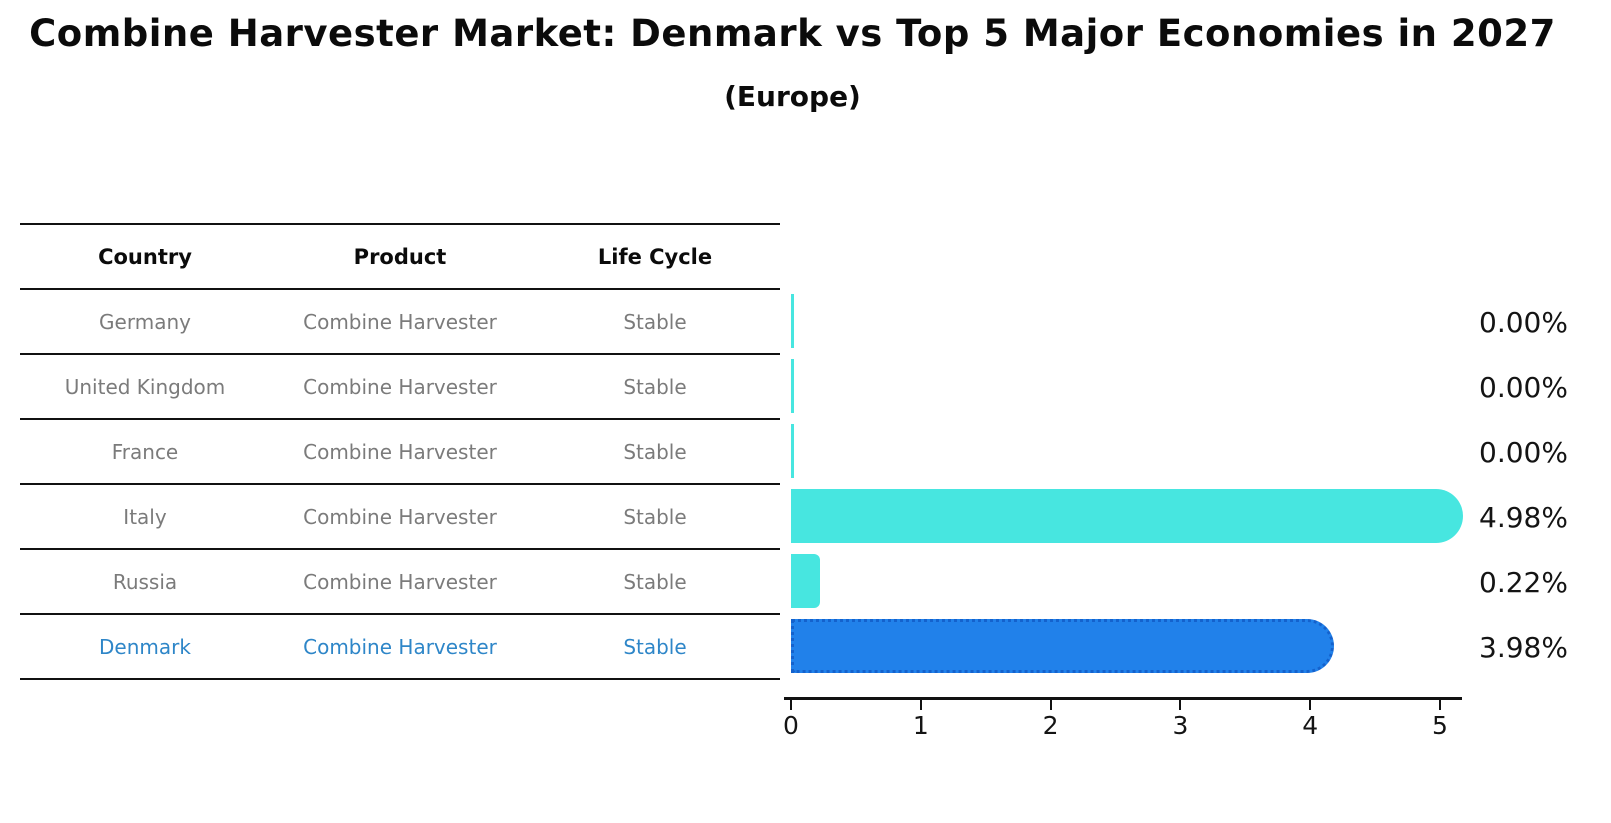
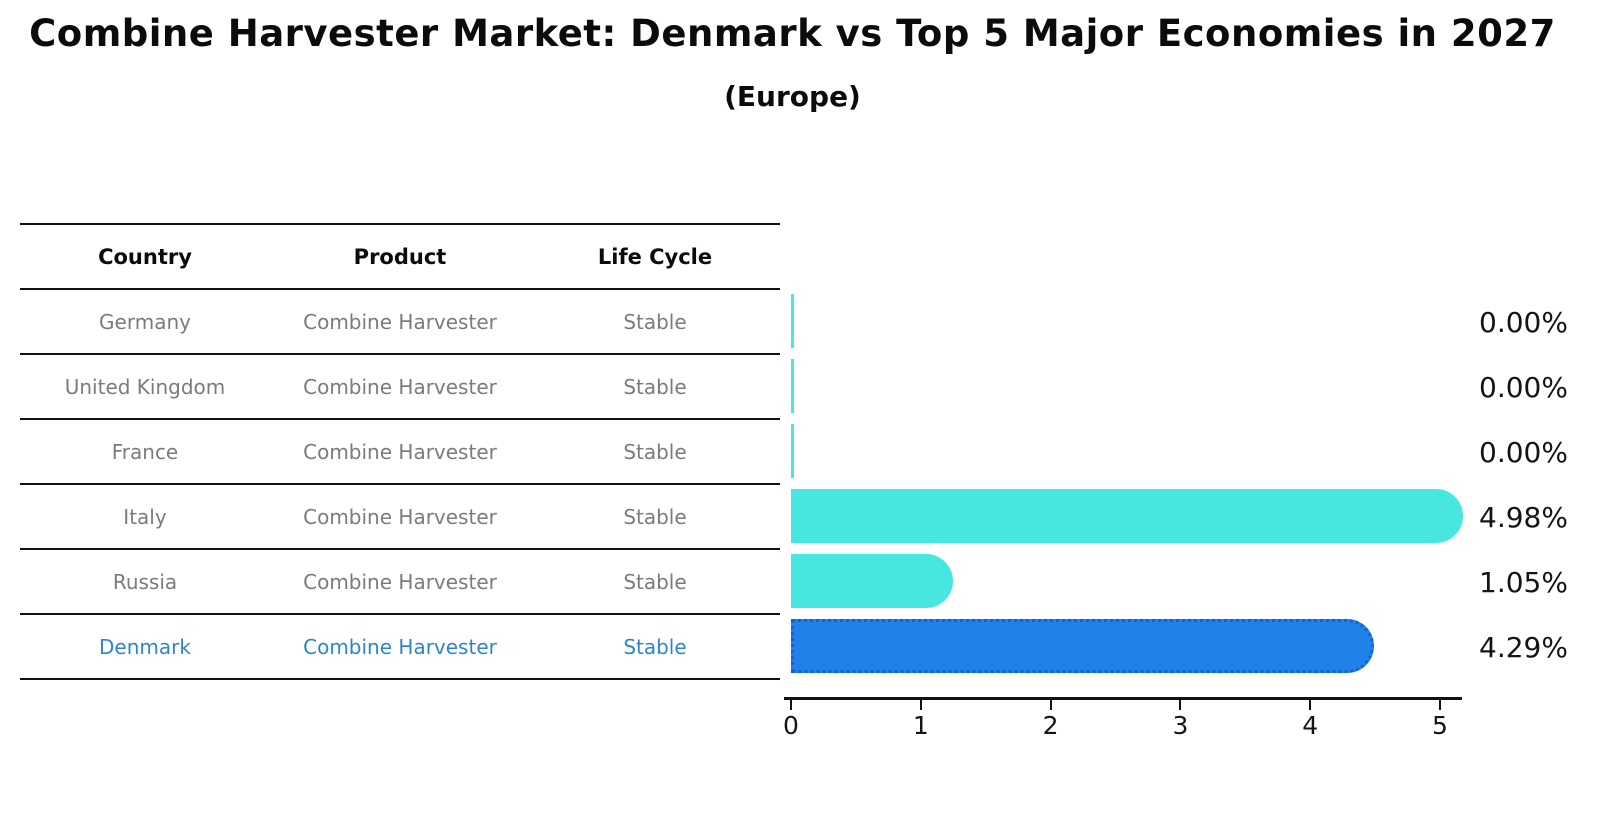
Russia: 0.22% -> 1.05%
Denmark: 3.98% -> 4.29%
